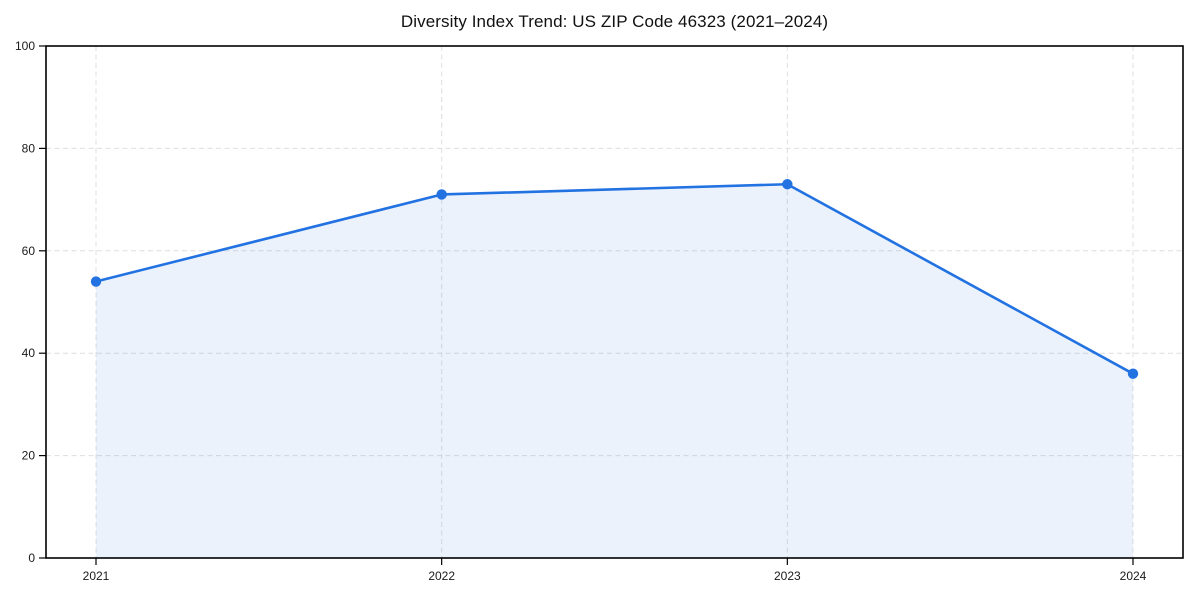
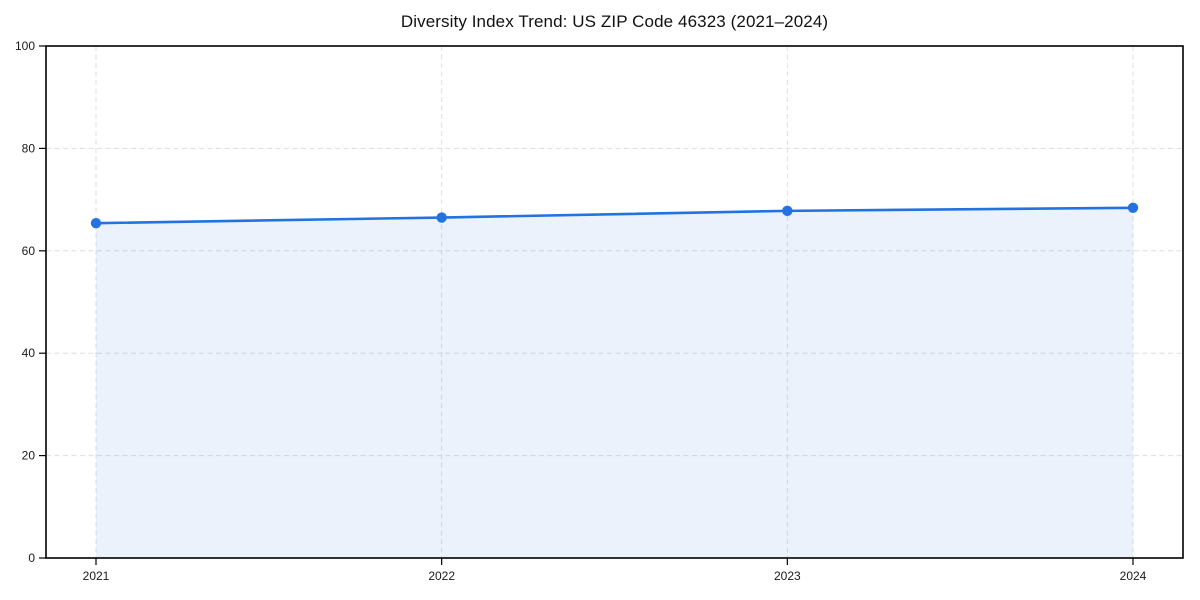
2021: 54 -> 65
2022: 71 -> 66
2023: 73 -> 68
2024: 36 -> 68
